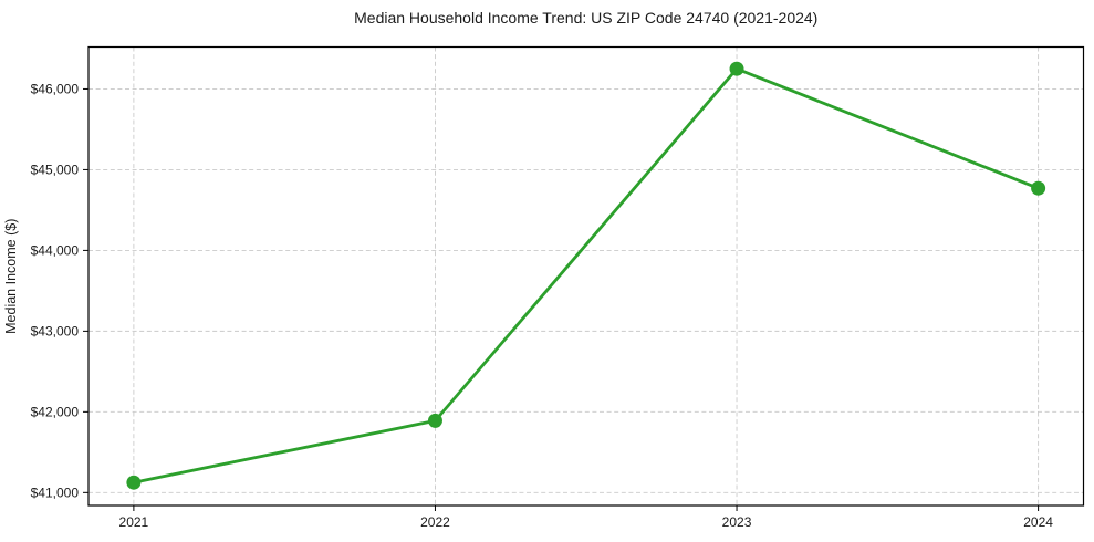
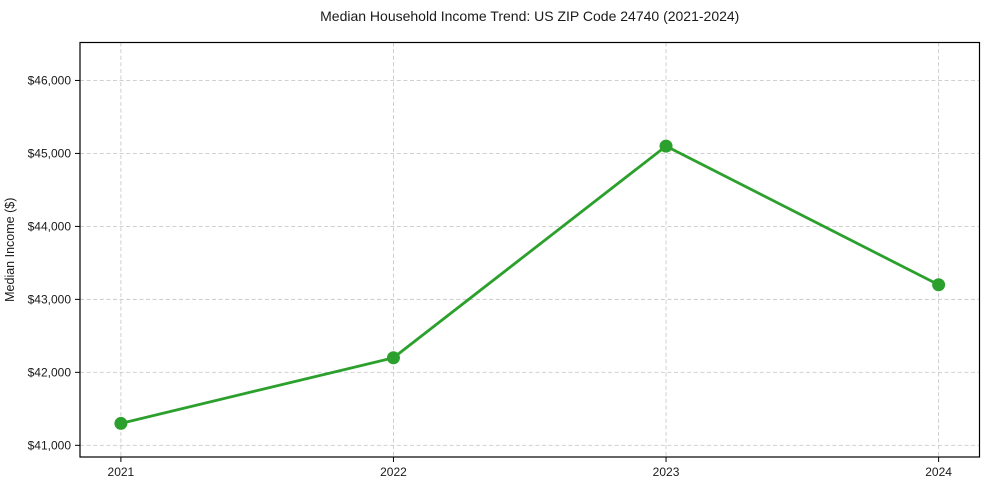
2021: $41100 -> $41300
2022: $41900 -> $42200
2023: $46200 -> $45100
2024: $44800 -> $43200
